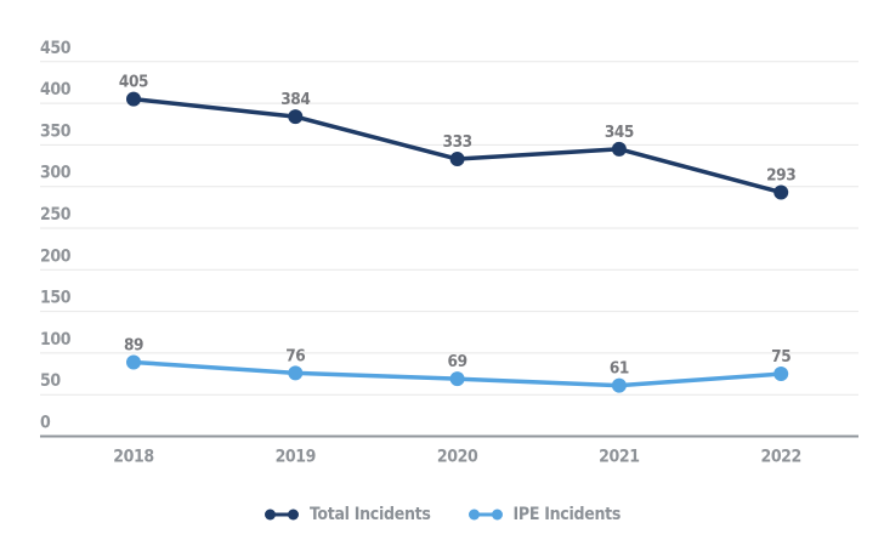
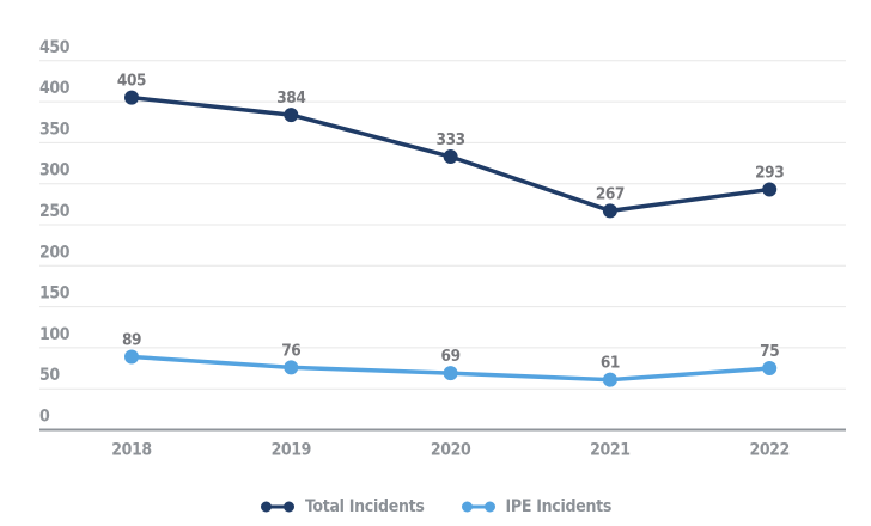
Total Incidents/2021: 345 -> 267
